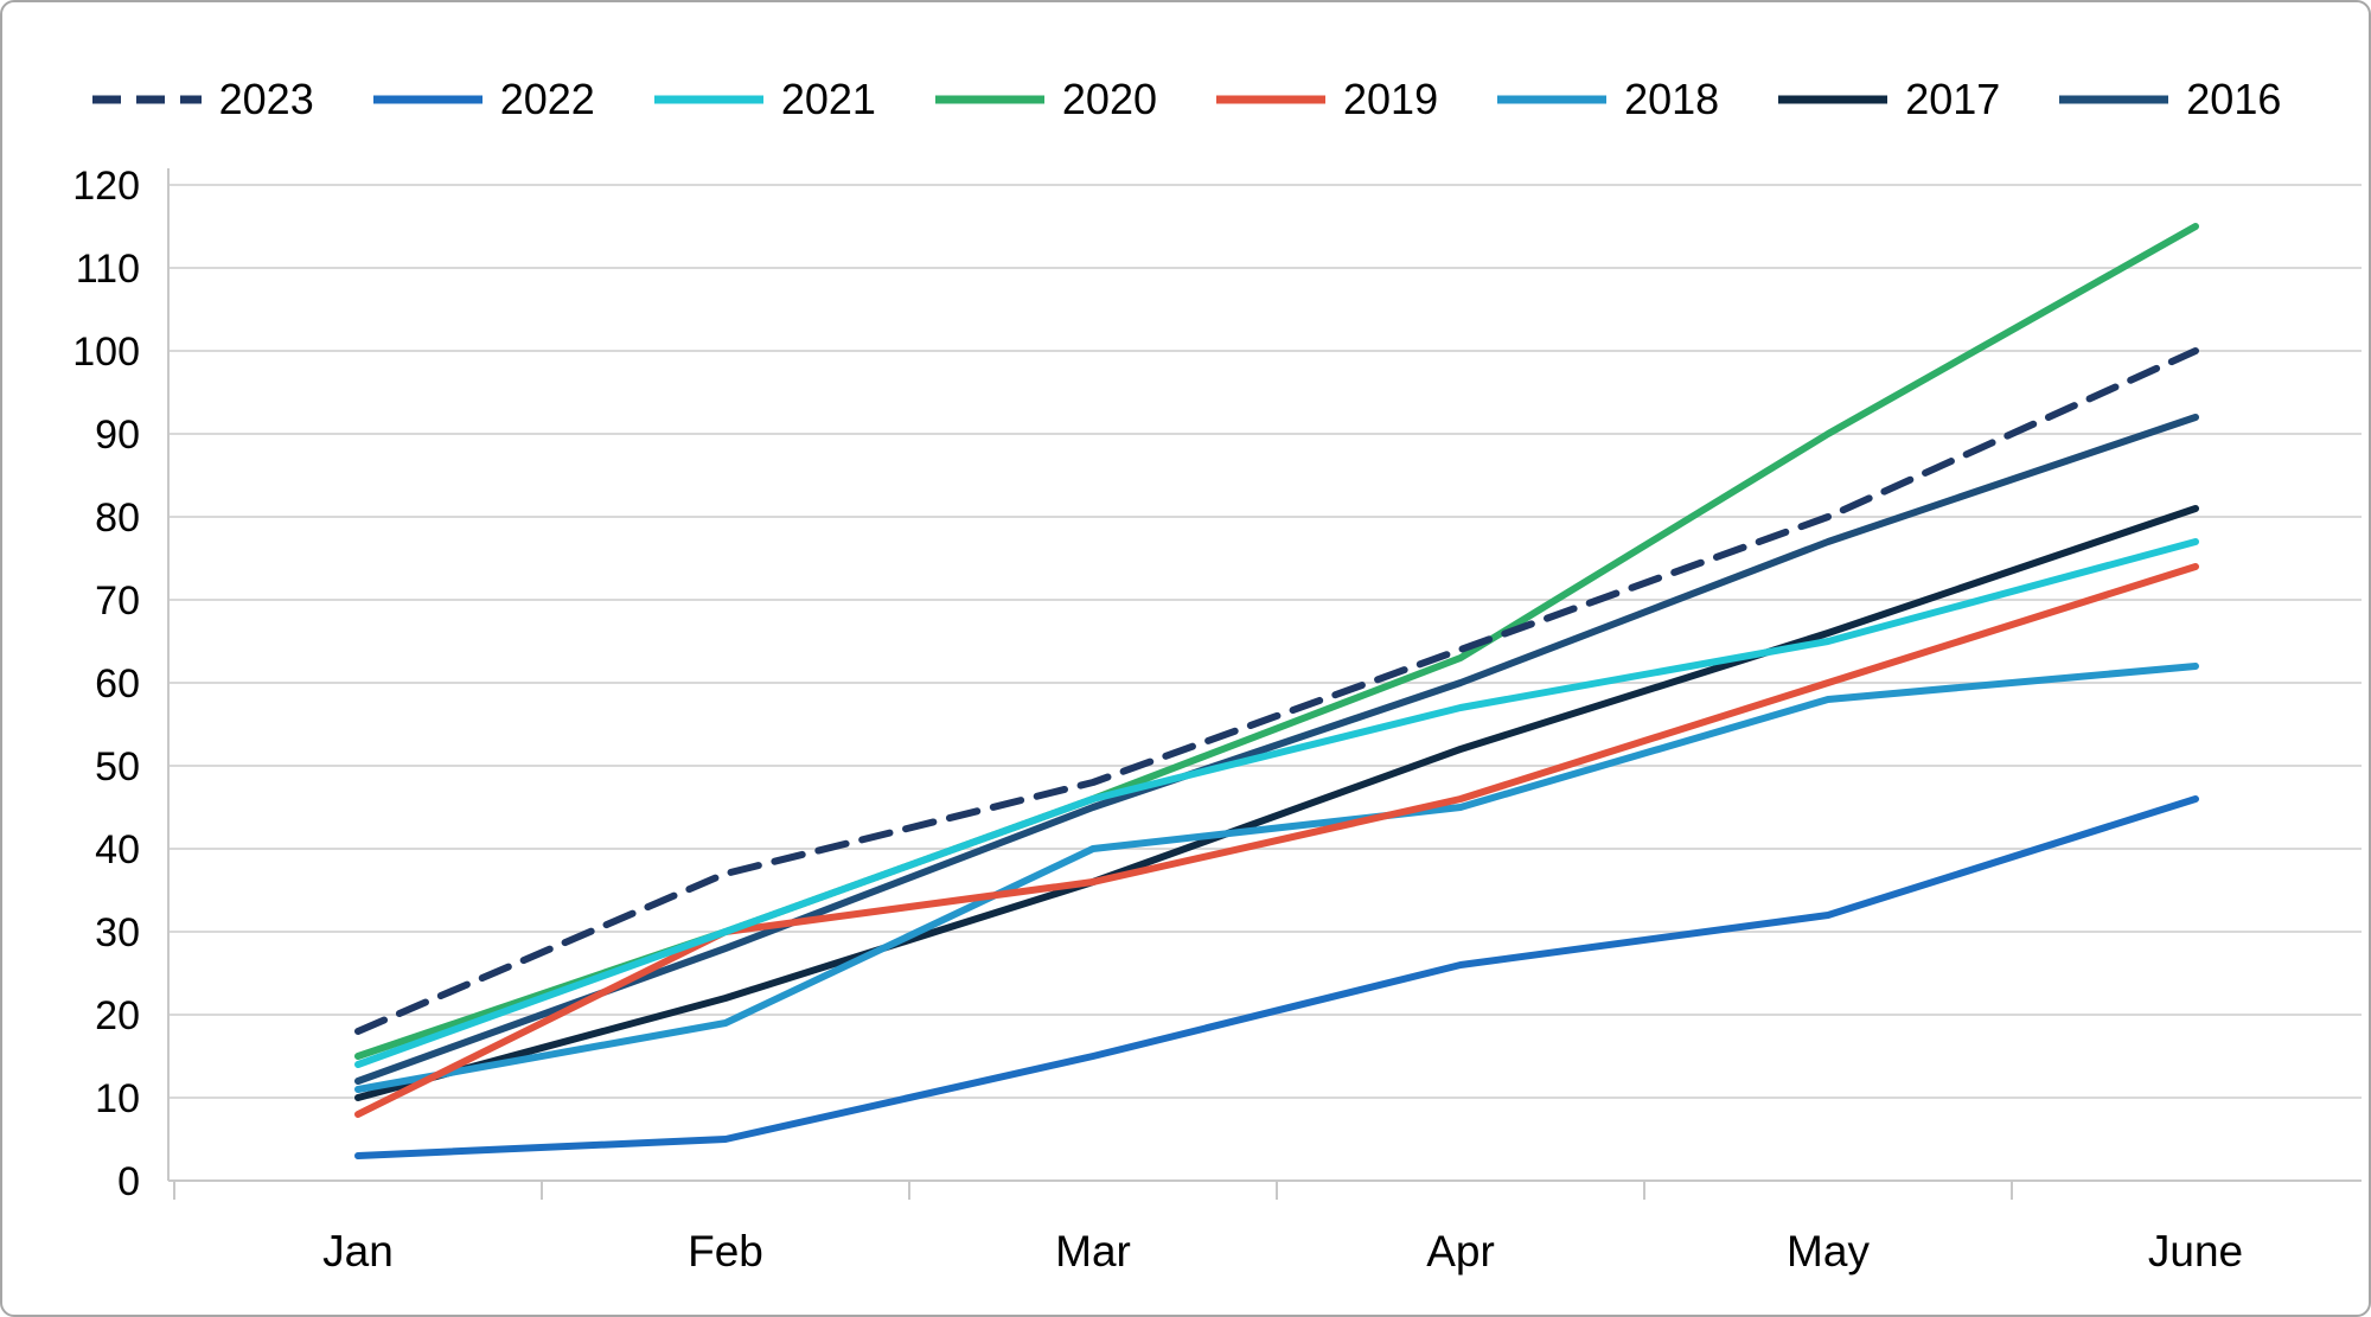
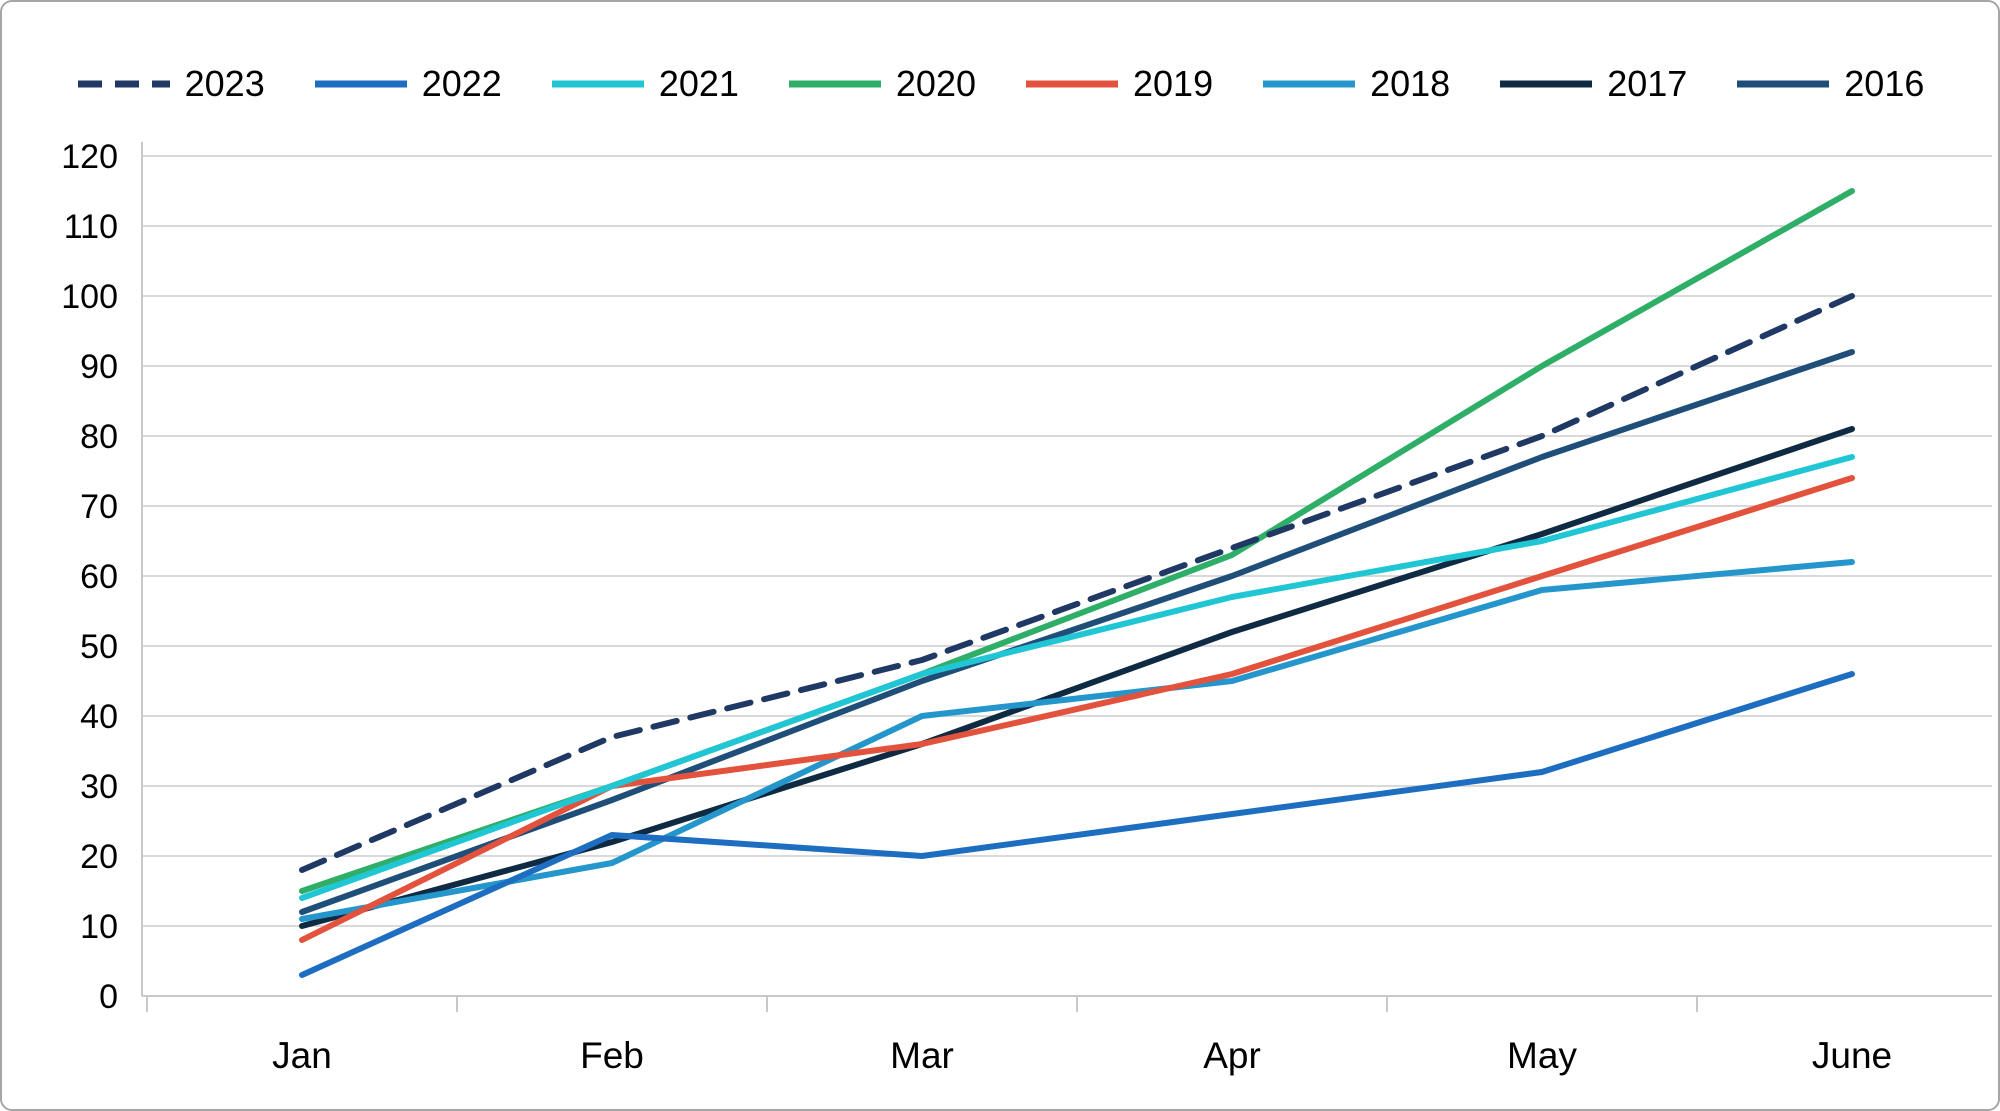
2022/Feb: 5 -> 23
2022/Mar: 15 -> 20
